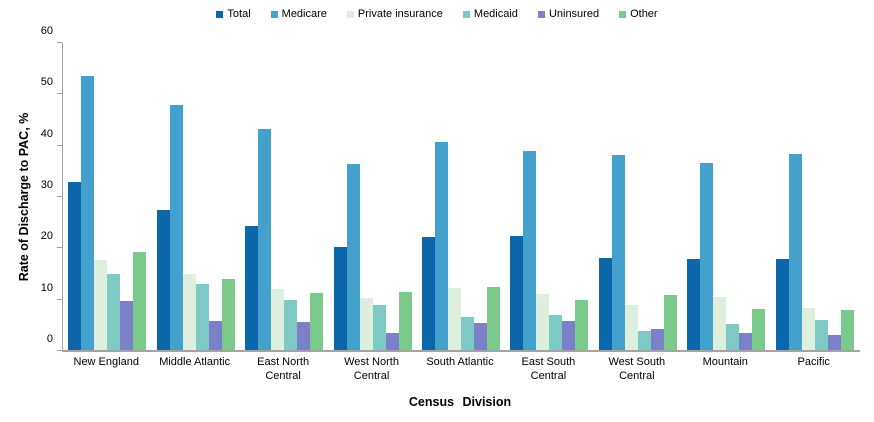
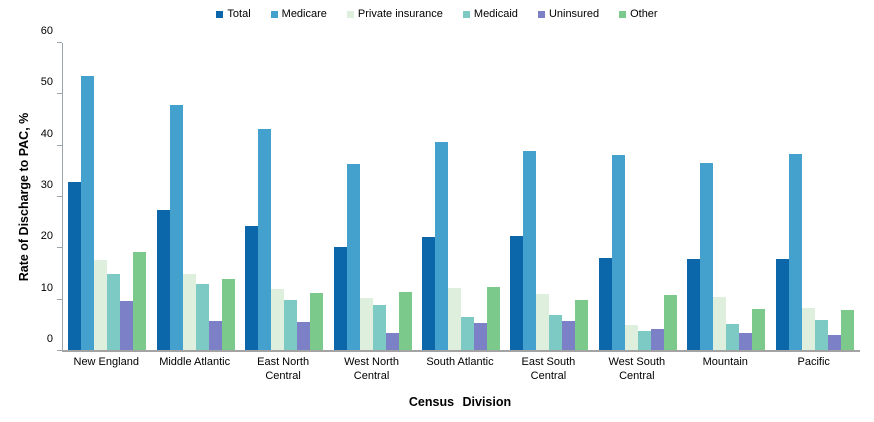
Private insurance/West South Central: 9 -> 5
